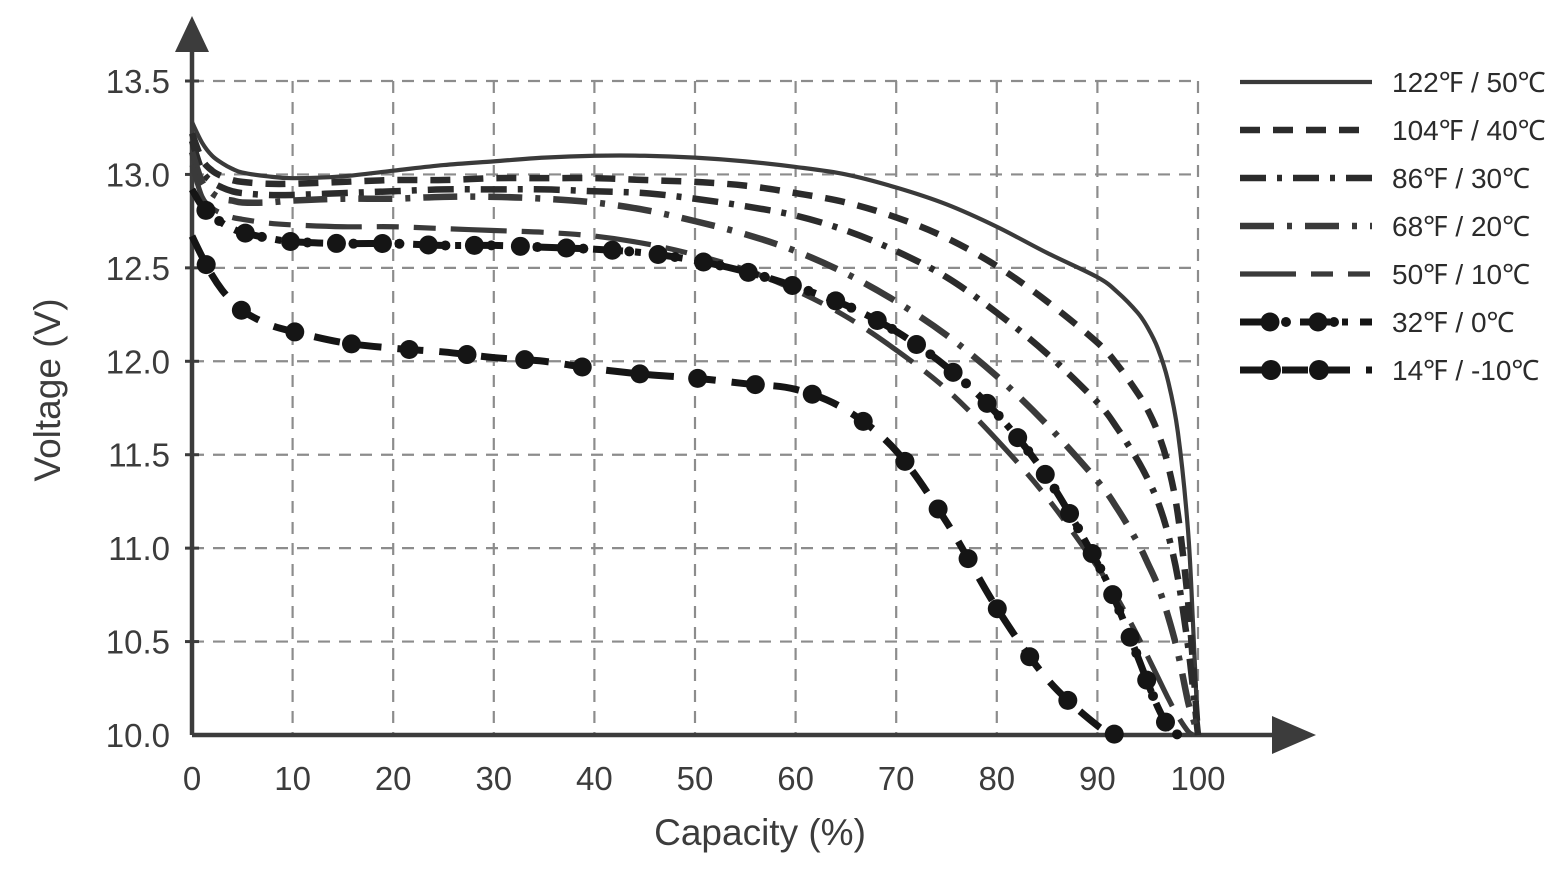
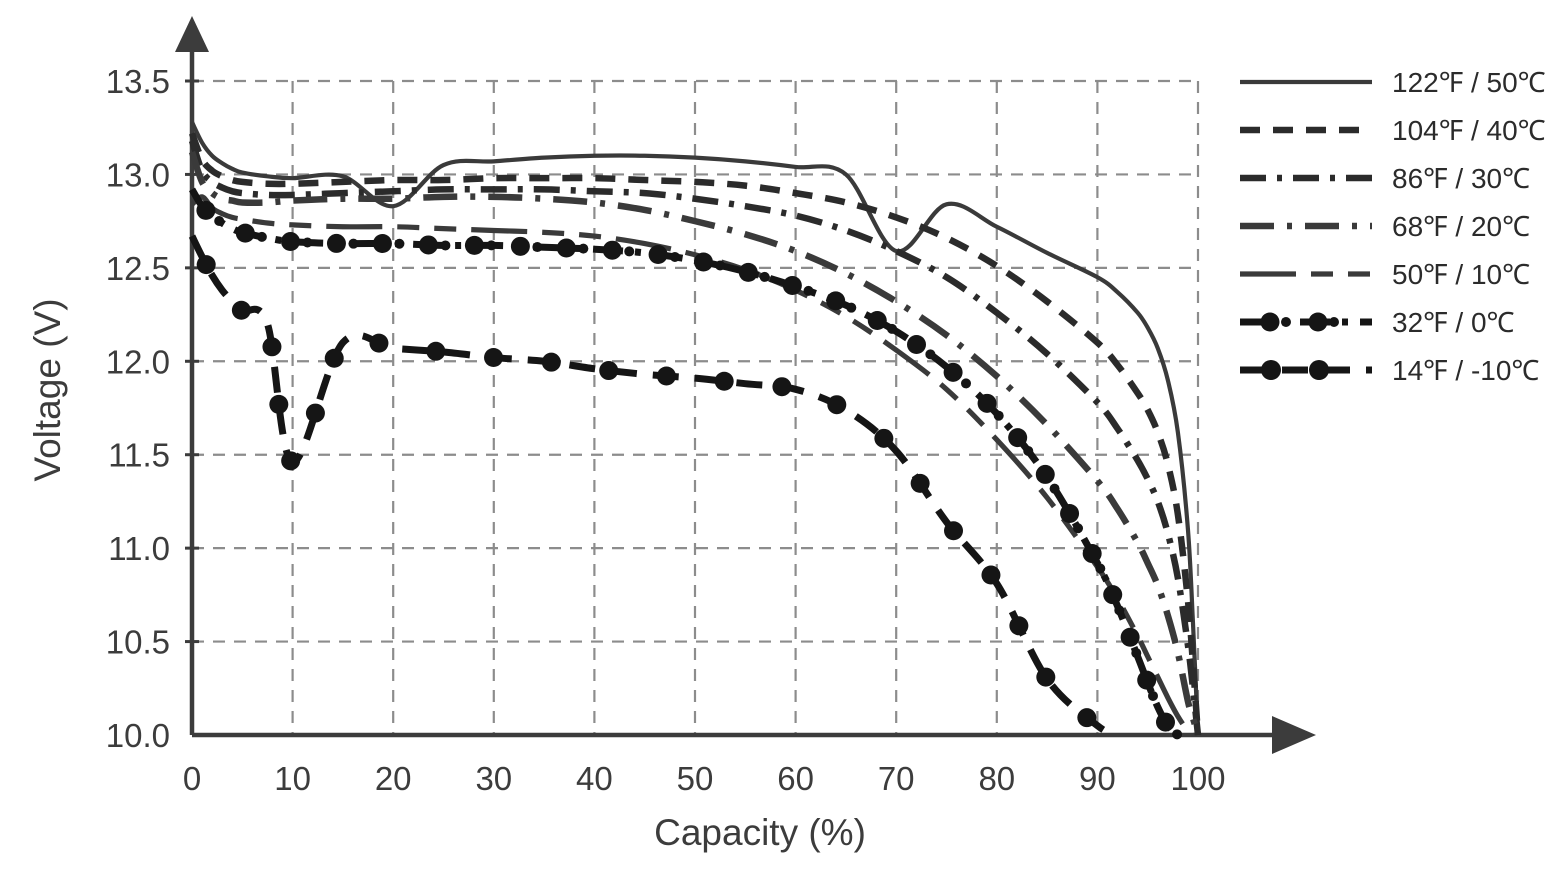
50℉ / 10℃/0: 13.05 -> 12.84
14℉ / -10℃/10: 12.16 -> 11.46
122℉ / 50℃/20: 13.02 -> 12.83
122℉ / 50℃/70: 12.93 -> 12.59
14℉ / -10℃/80: 10.68 -> 10.81
